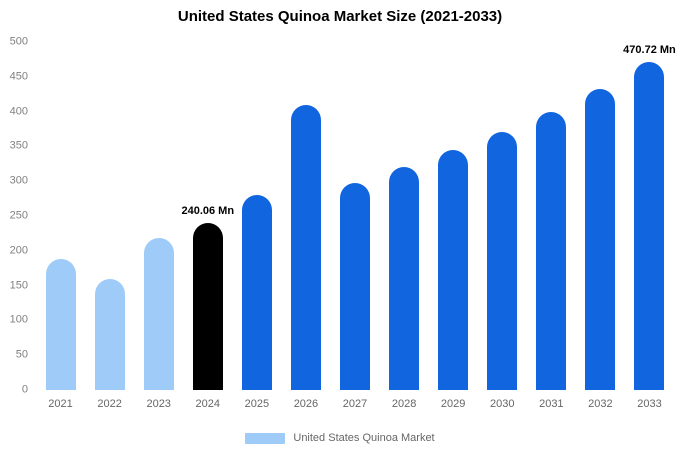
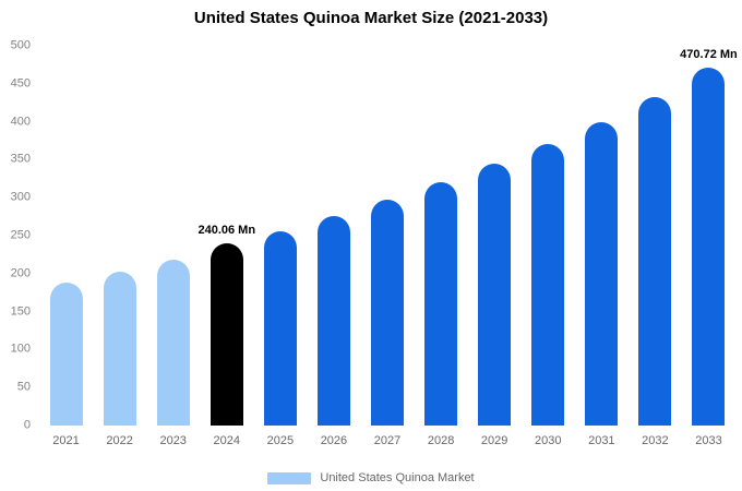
2022: 160 -> 200
2025: 280 -> 260
2026: 410 -> 280
